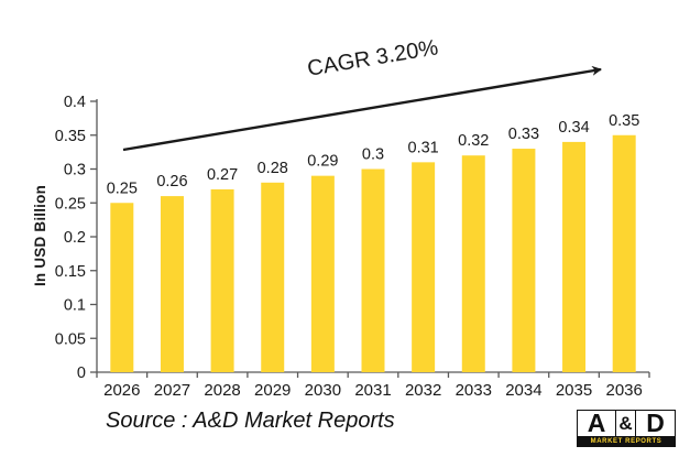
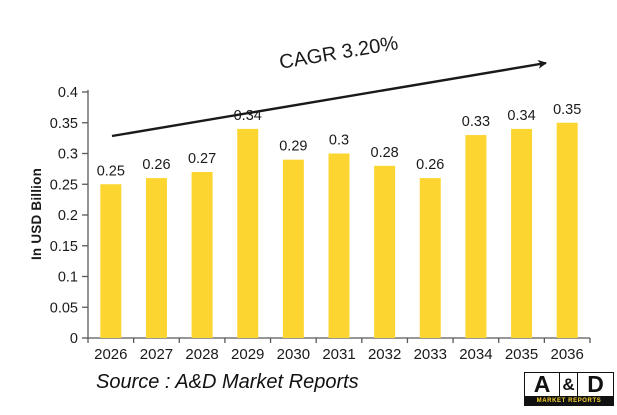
2029: 0.28 -> 0.34
2032: 0.31 -> 0.28
2033: 0.32 -> 0.26
